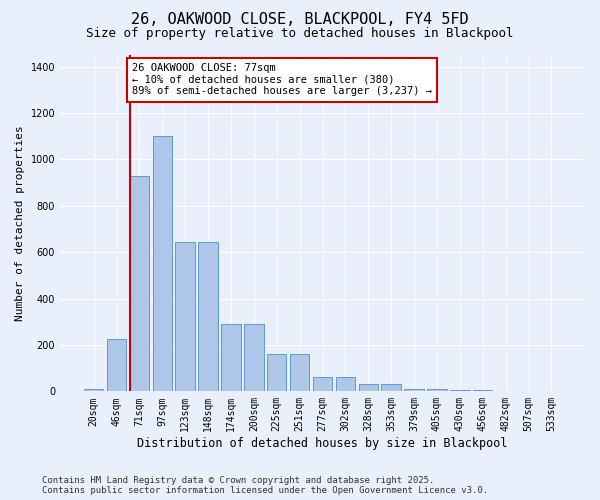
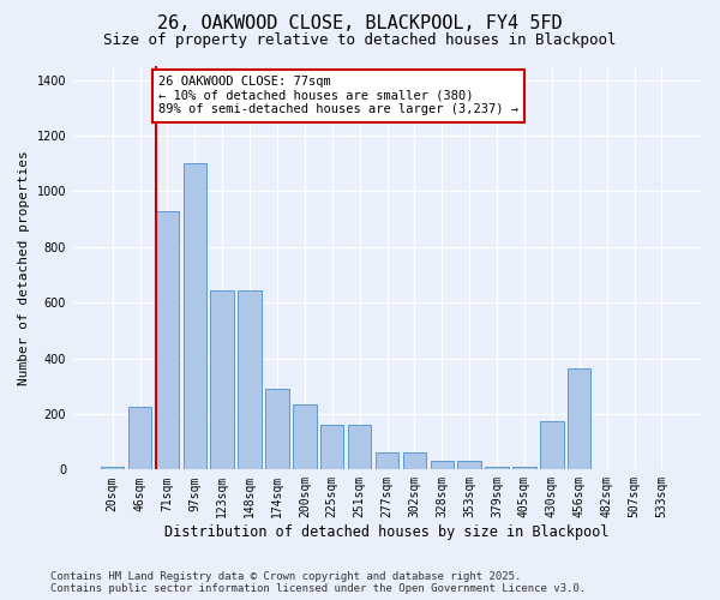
200sqm: 290 -> 235
430sqm: 5 -> 175
456sqm: 5 -> 365
